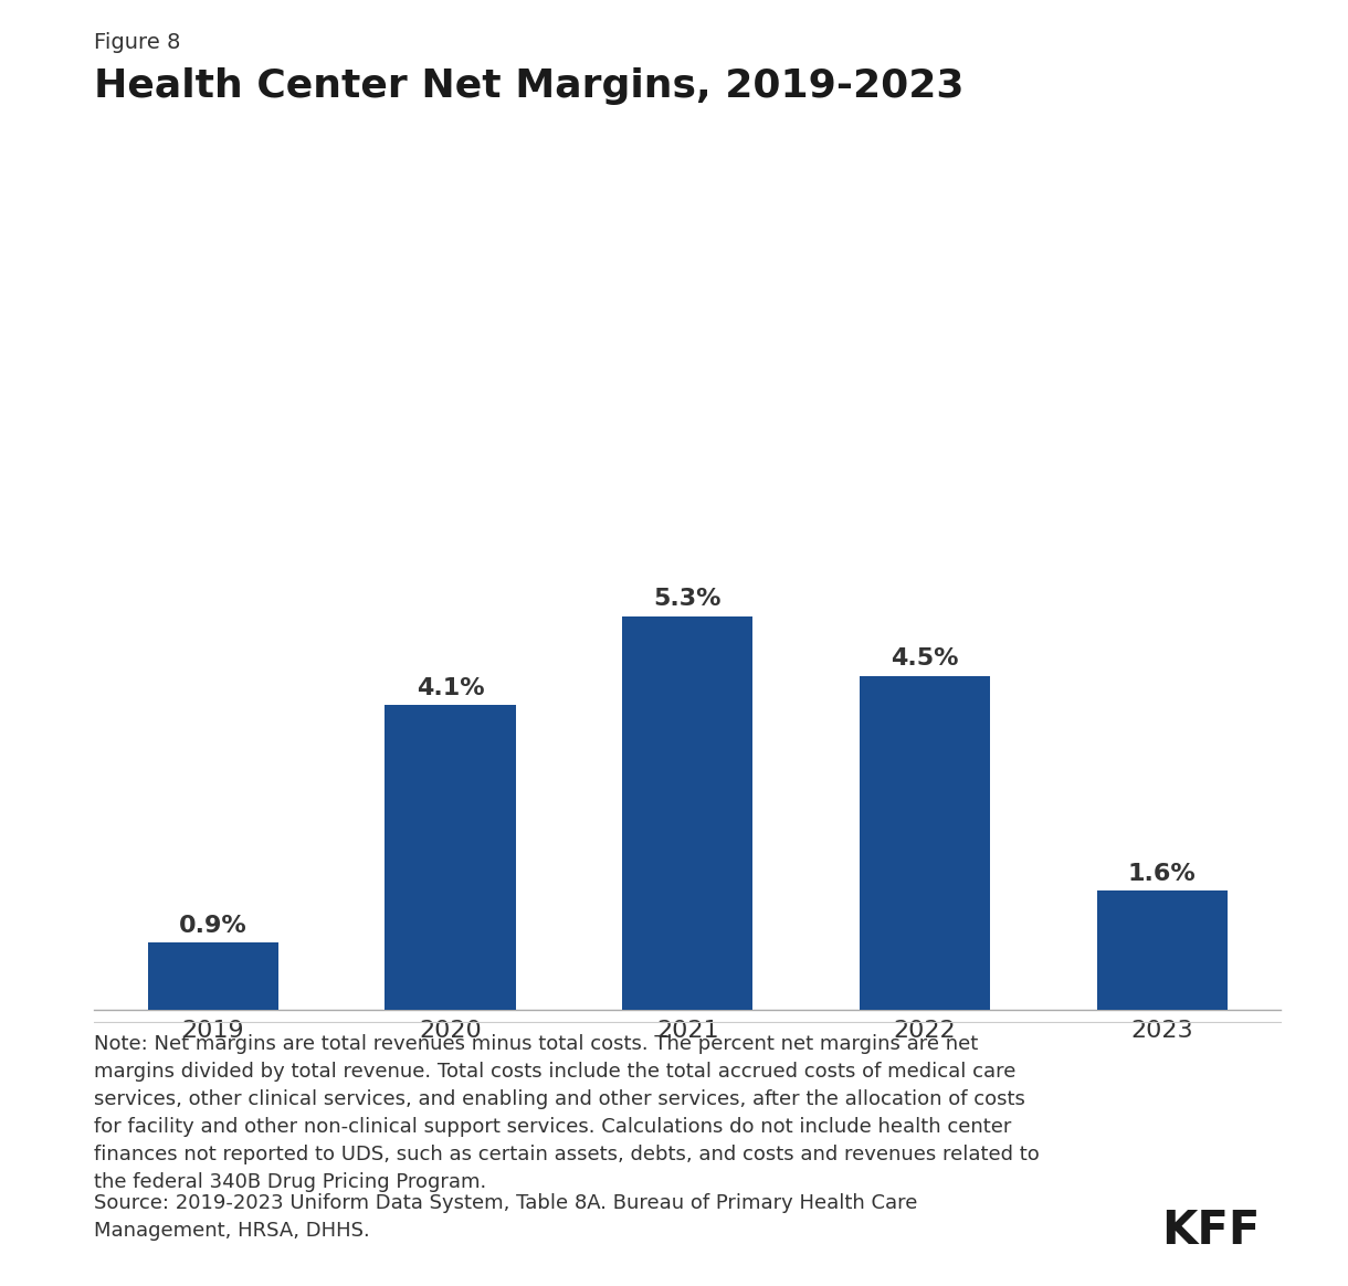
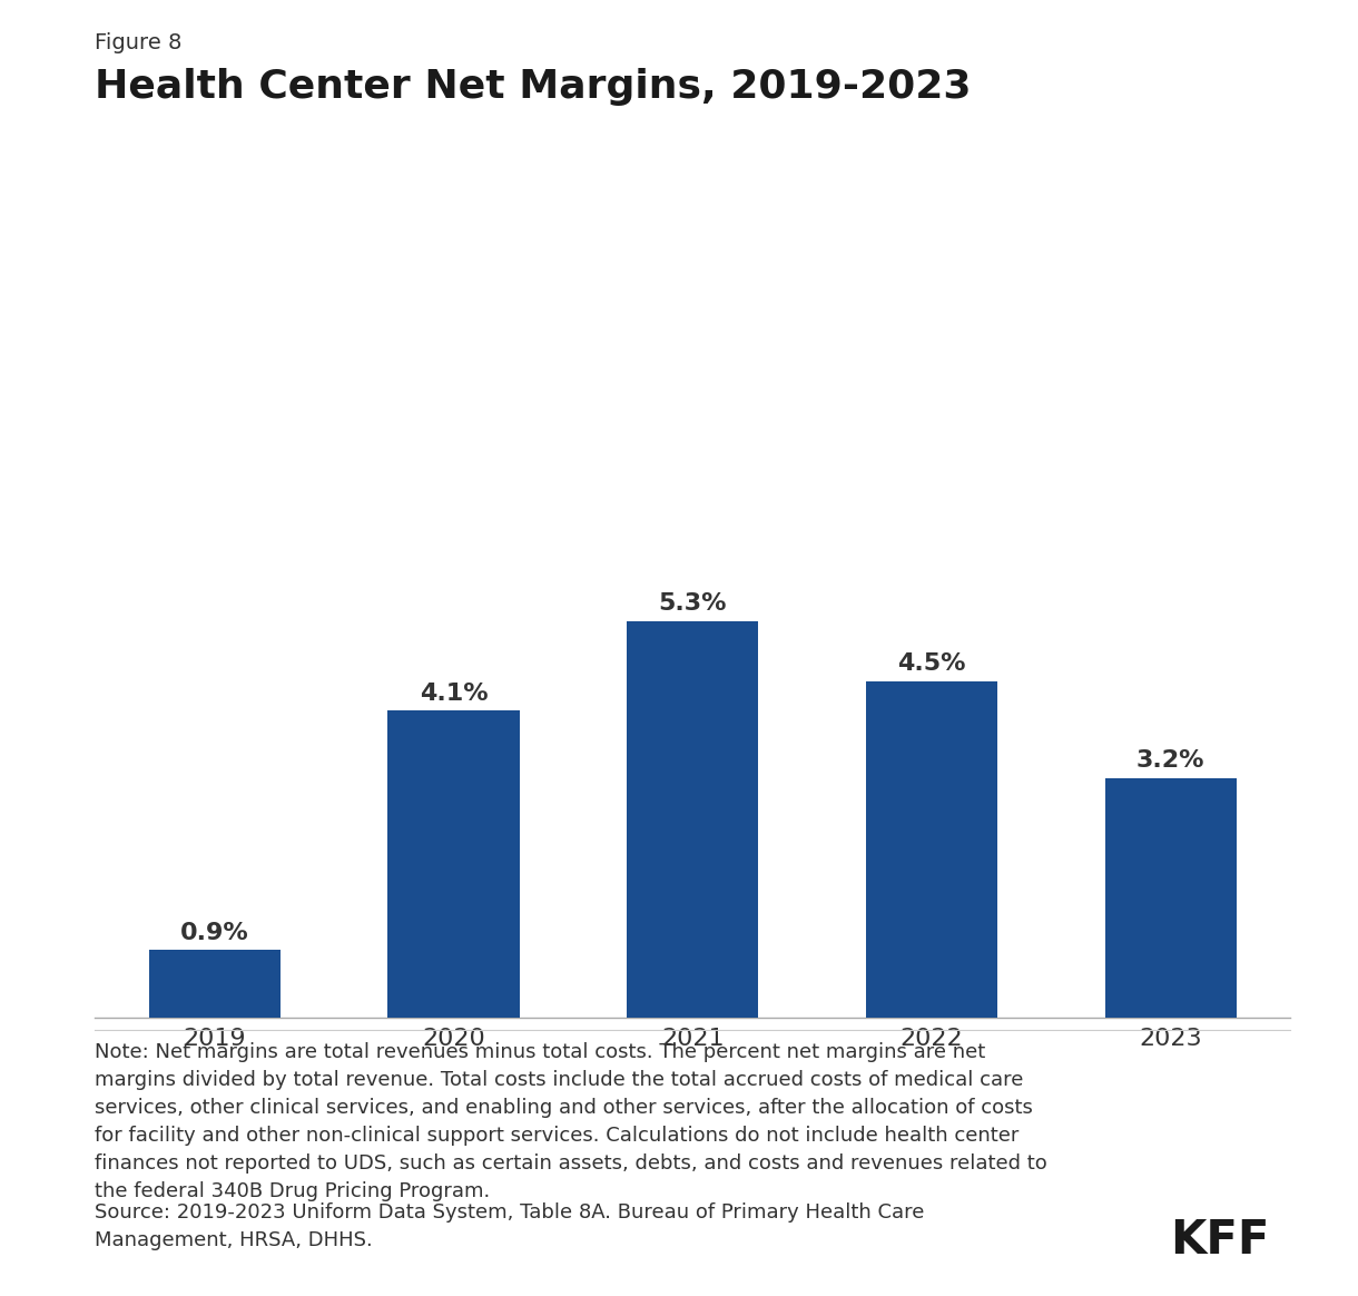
2023: 1.6% -> 3.2%
